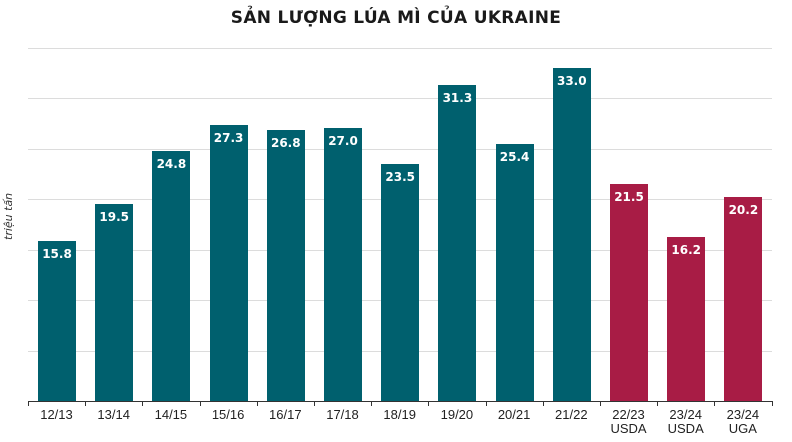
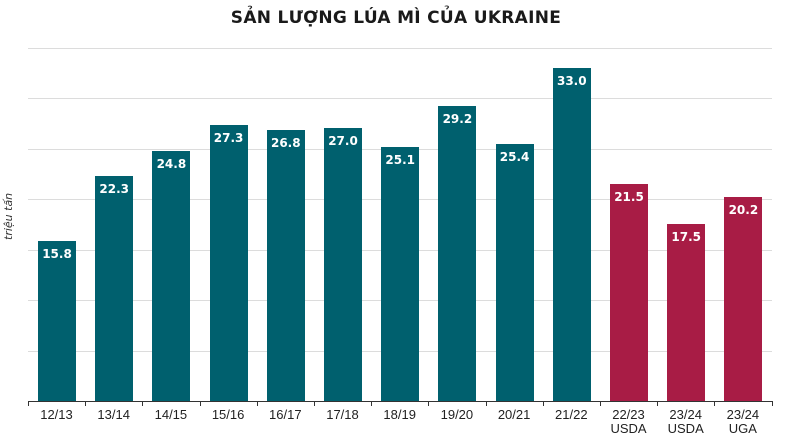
13/14: 19.5 -> 22.3
18/19: 23.5 -> 25.1
19/20: 31.3 -> 29.2
23/24 USDA: 16.2 -> 17.5
